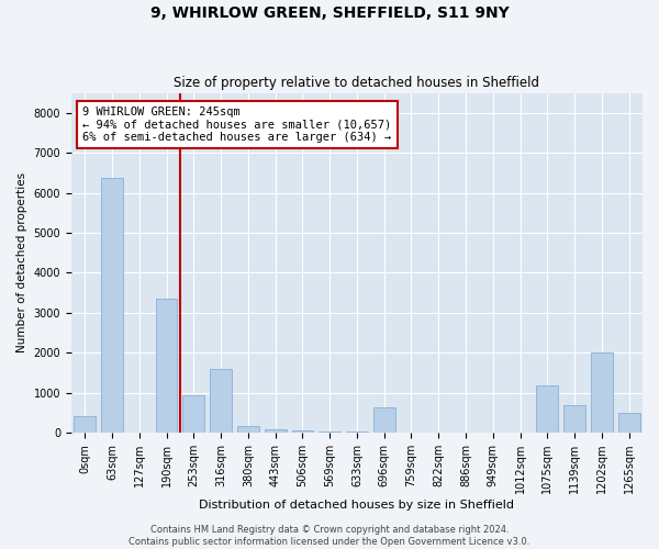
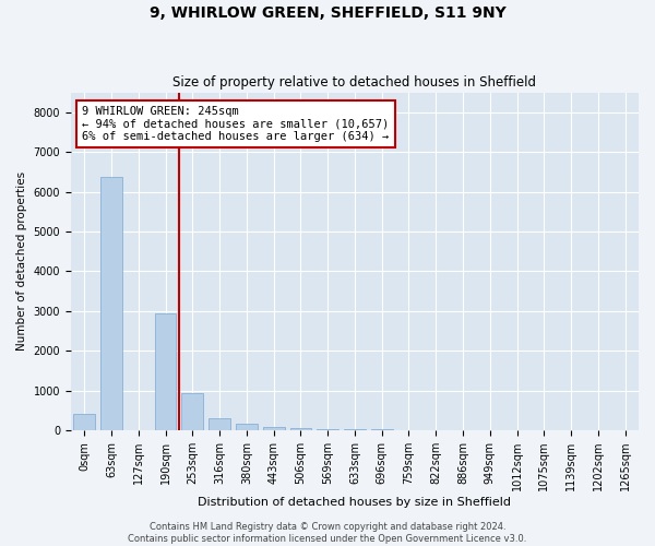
190sqm: 3350 -> 2950
316sqm: 1600 -> 320
696sqm: 650 -> 20
1075sqm: 1200 -> 0
1139sqm: 700 -> 0
1202sqm: 2000 -> 0
1265sqm: 500 -> 0
